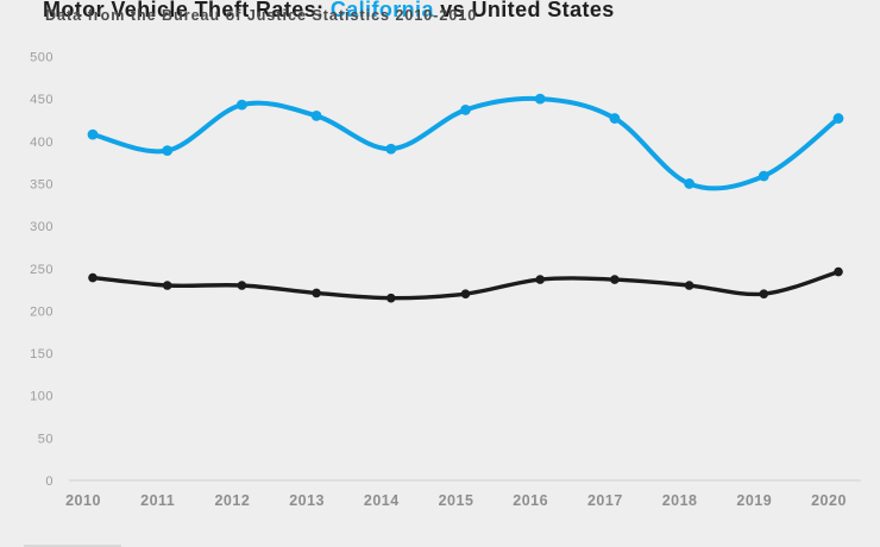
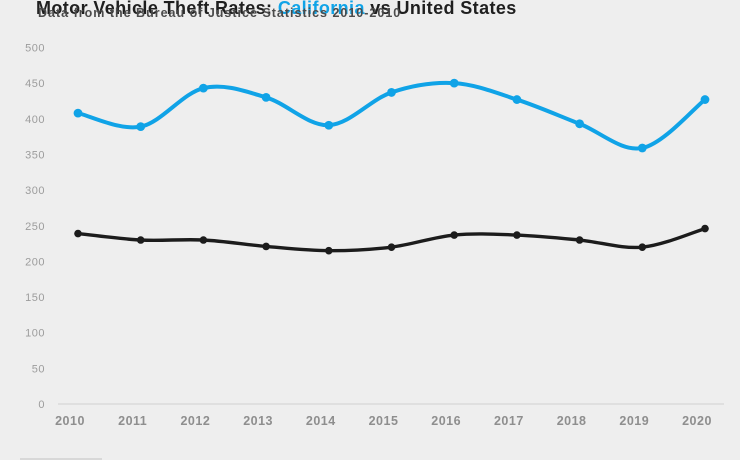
California/2018: 350 -> 390
